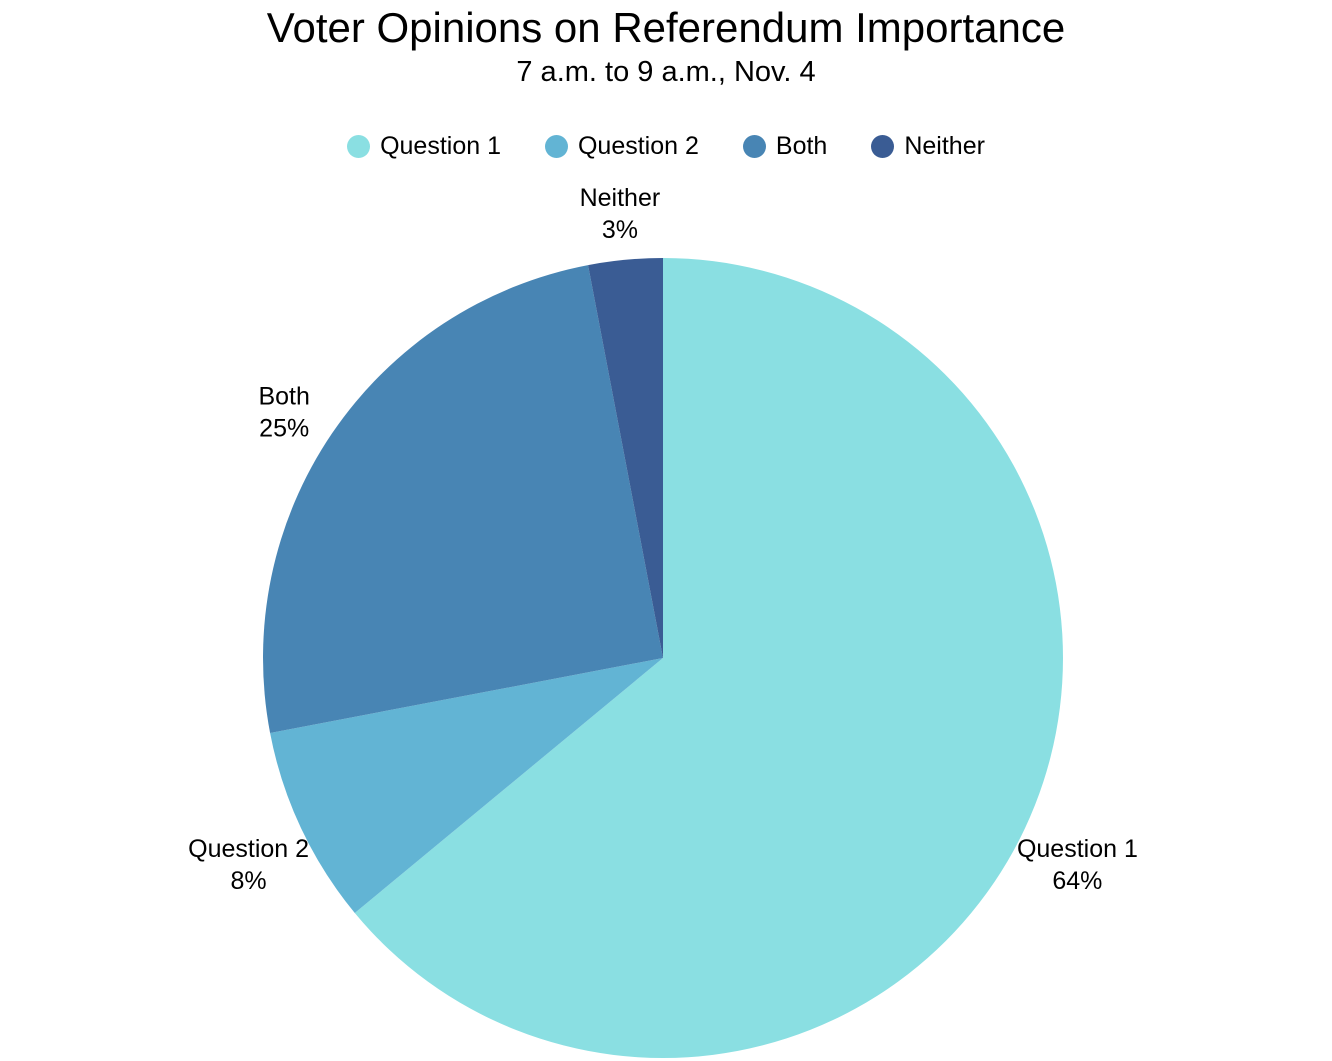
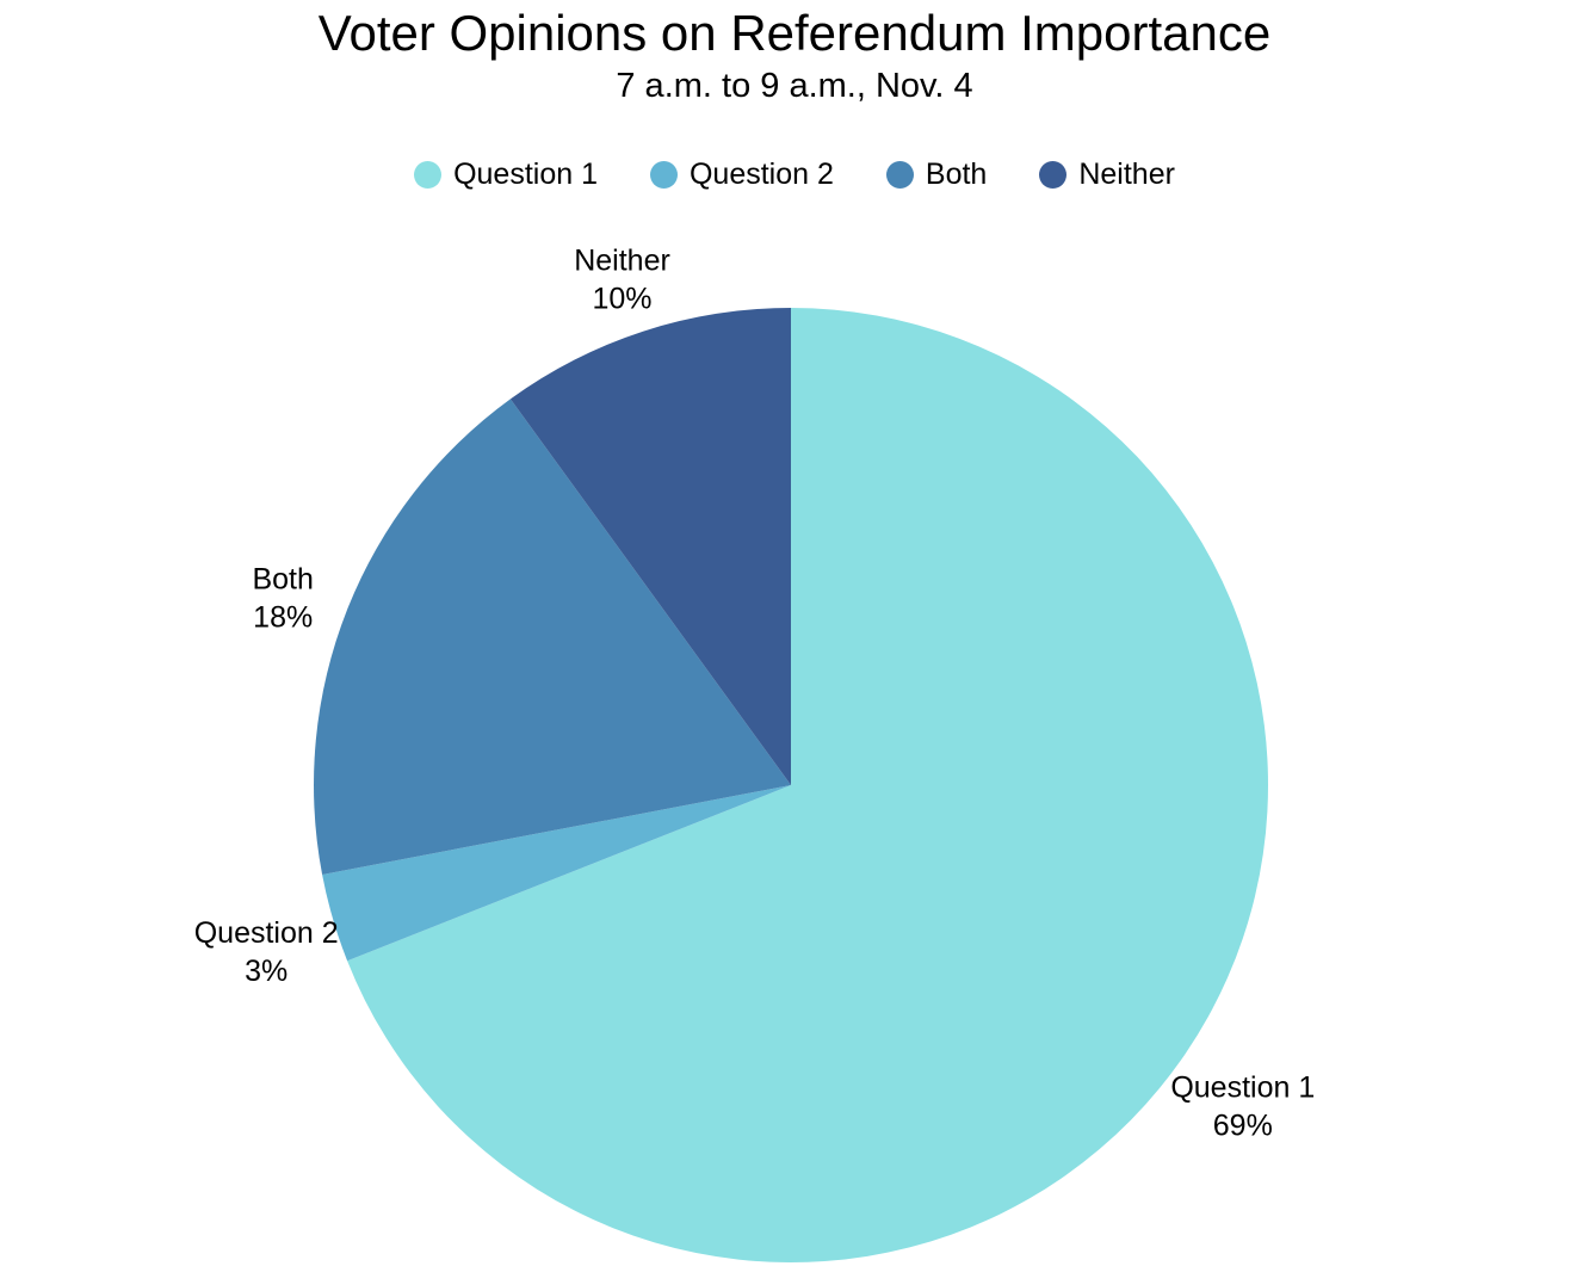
Question 1: 64% -> 69%
Question 2: 8% -> 3%
Both: 25% -> 18%
Neither: 3% -> 10%
